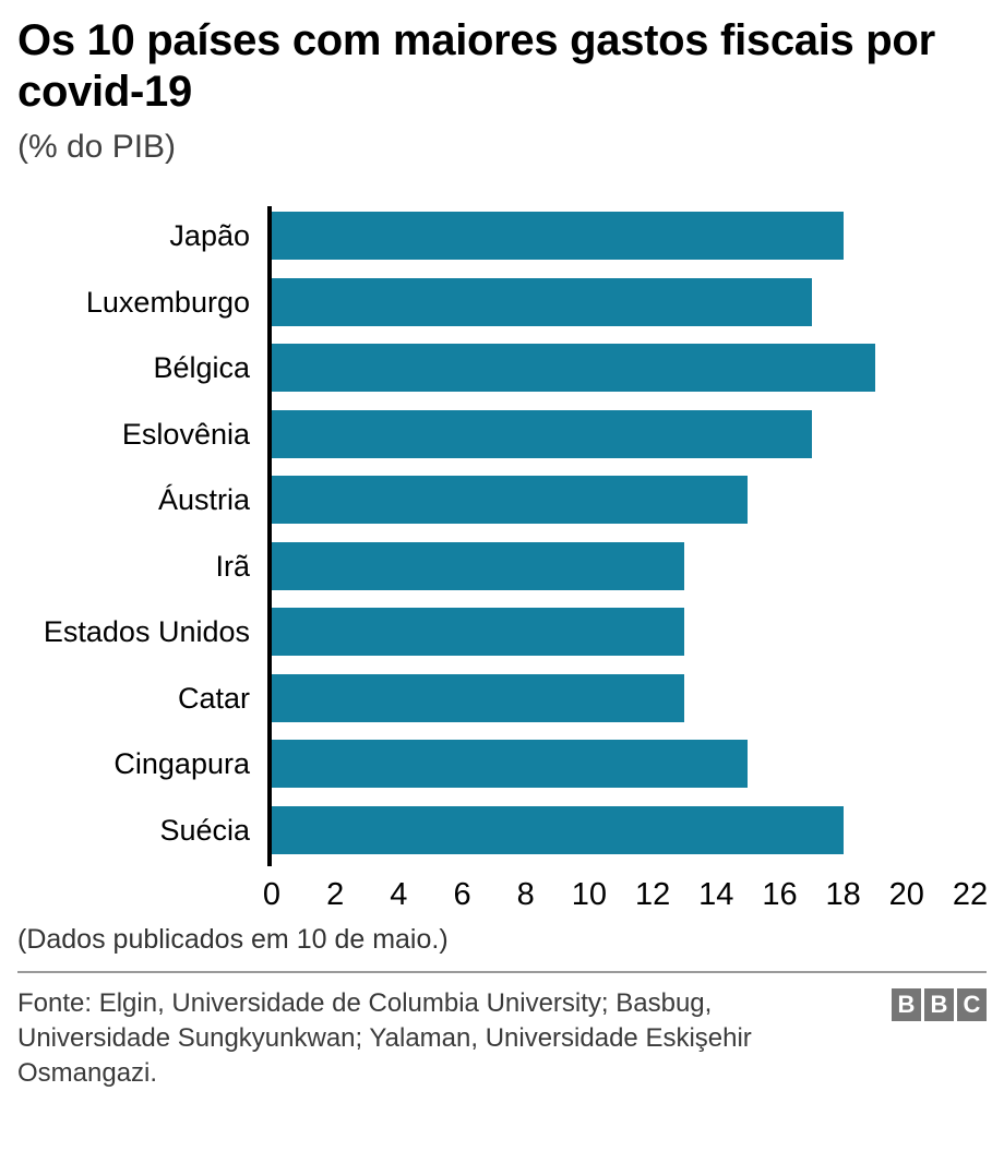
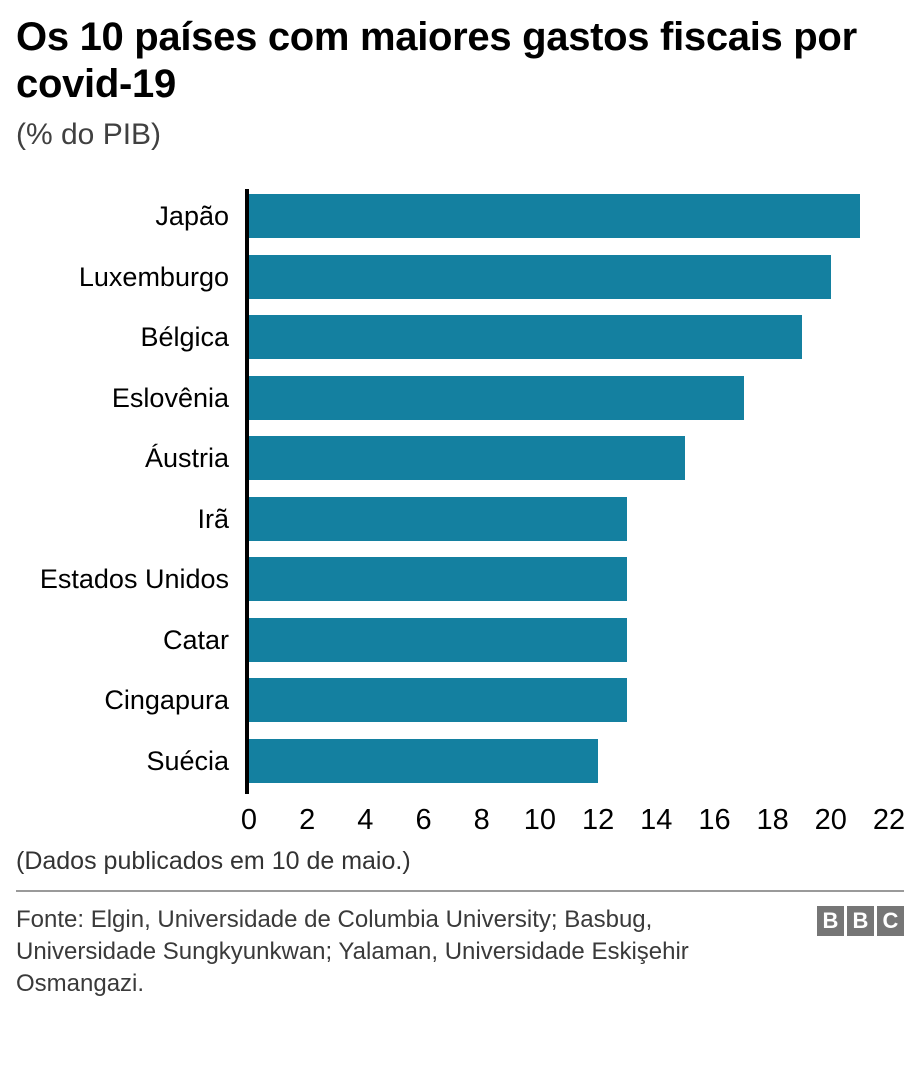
Japão: 18 -> 21
Luxemburgo: 17 -> 20
Cingapura: 15 -> 13
Suécia: 18 -> 12
